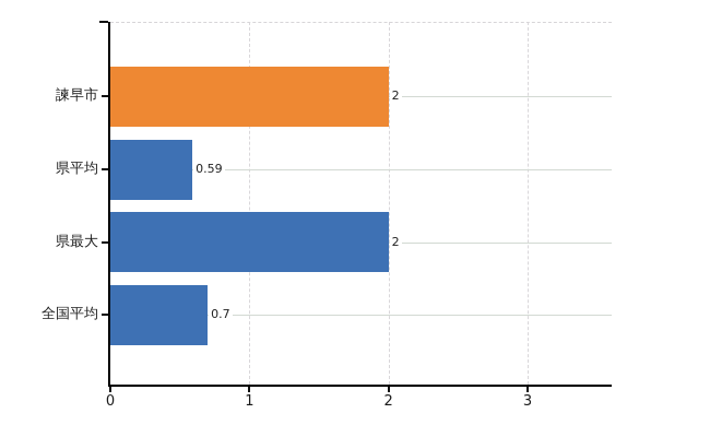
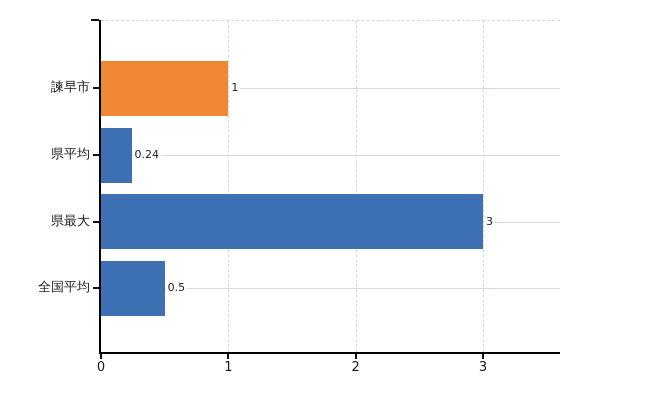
諫早市: 2 -> 1
県平均: 0.59 -> 0.24
県最大: 2 -> 3
全国平均: 0.7 -> 0.5
